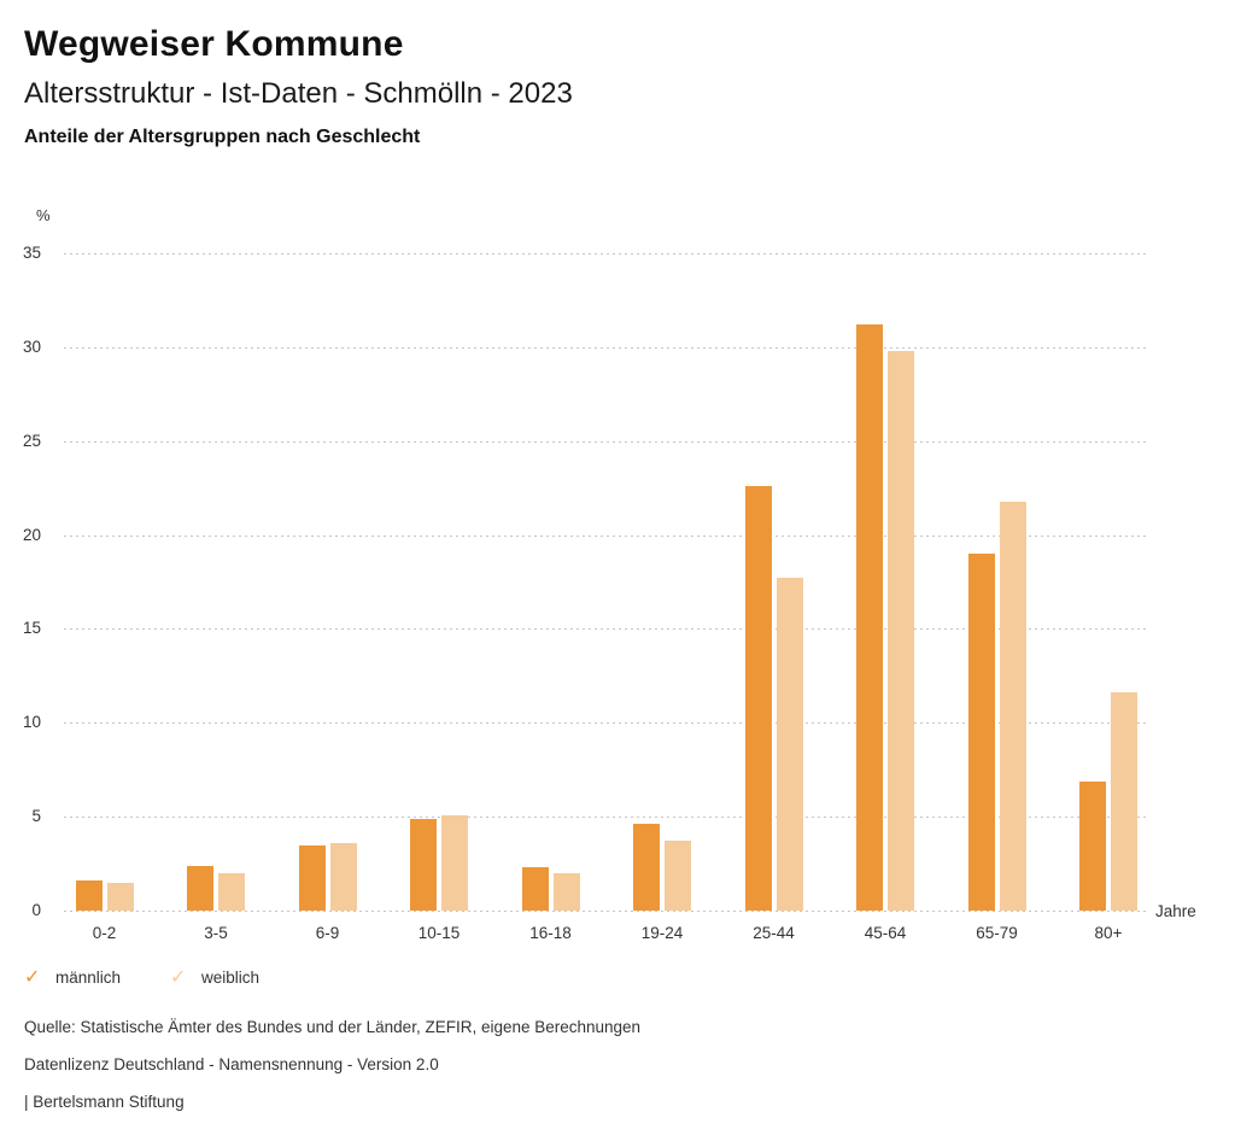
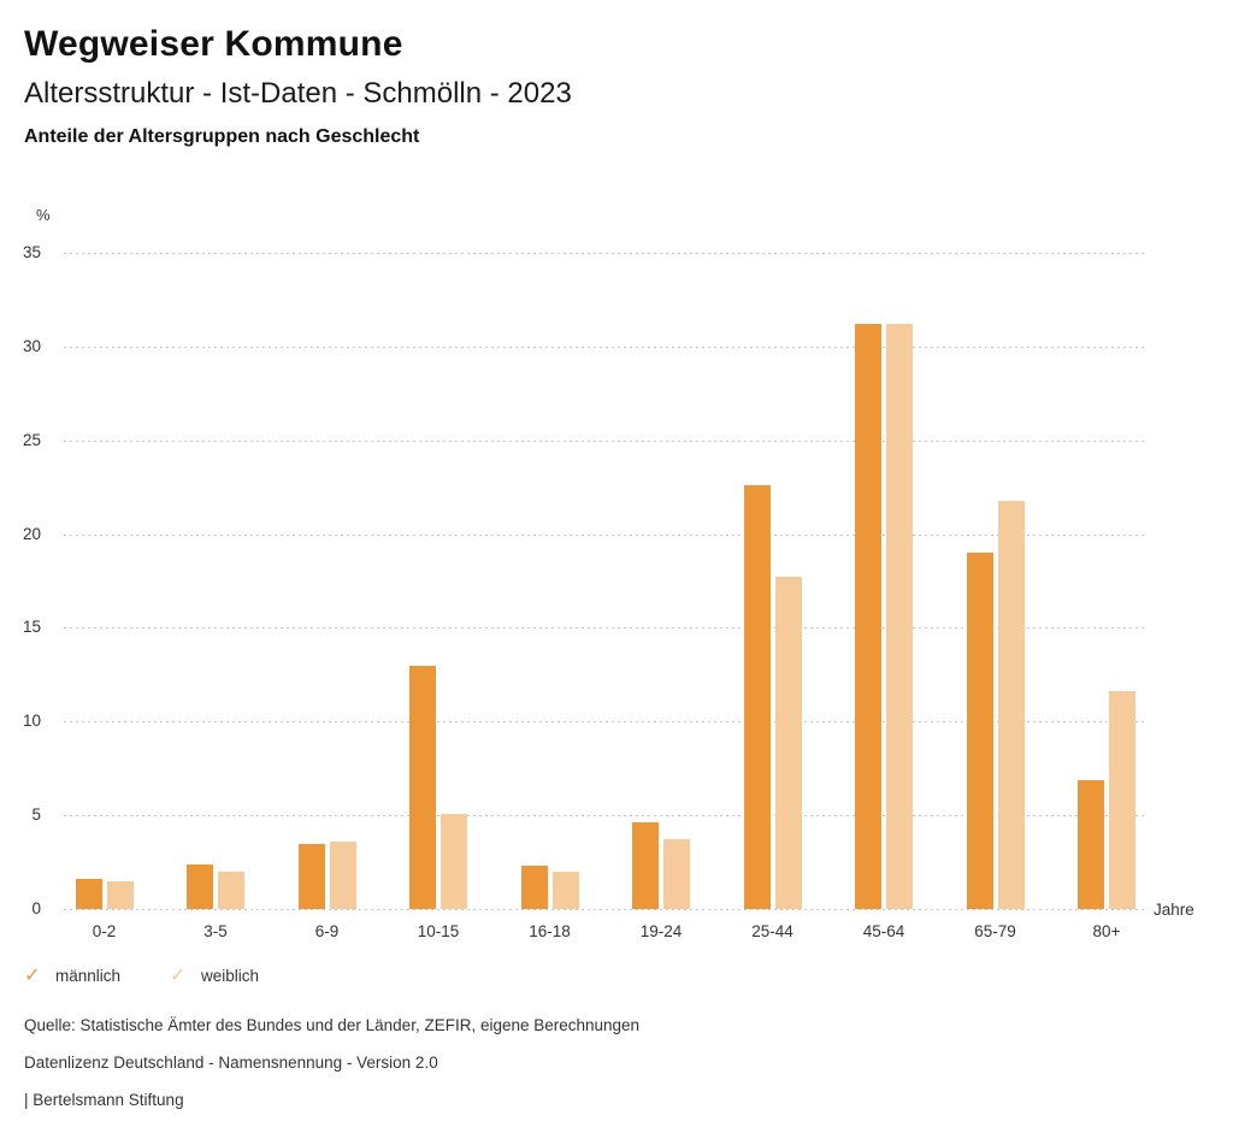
männlich/10-15: 4.9 -> 13.0
weiblich/45-64: 29.8 -> 31.2
